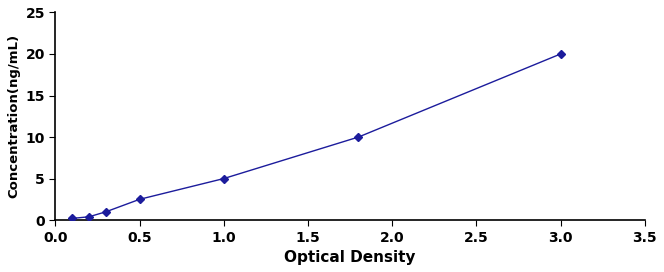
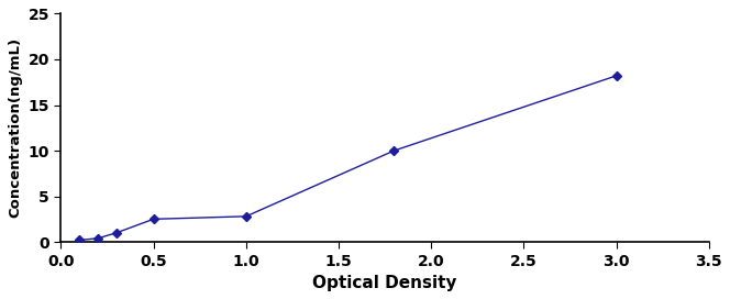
1.0: 5.0 -> 2.8
3.0: 20.0 -> 18.2
